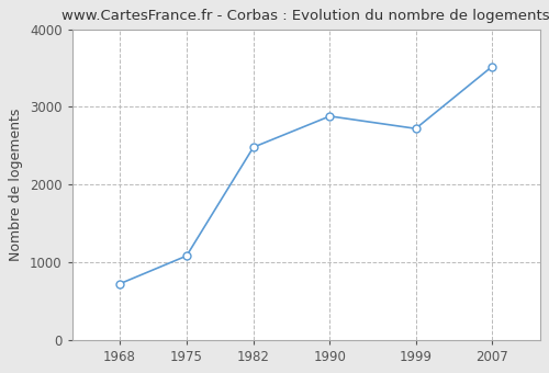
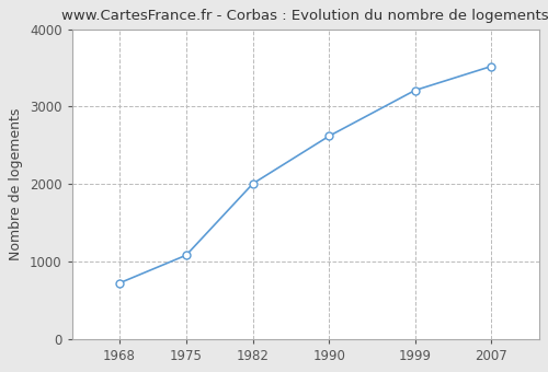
1982: 2480 -> 2000
1990: 2880 -> 2620
1999: 2720 -> 3210
